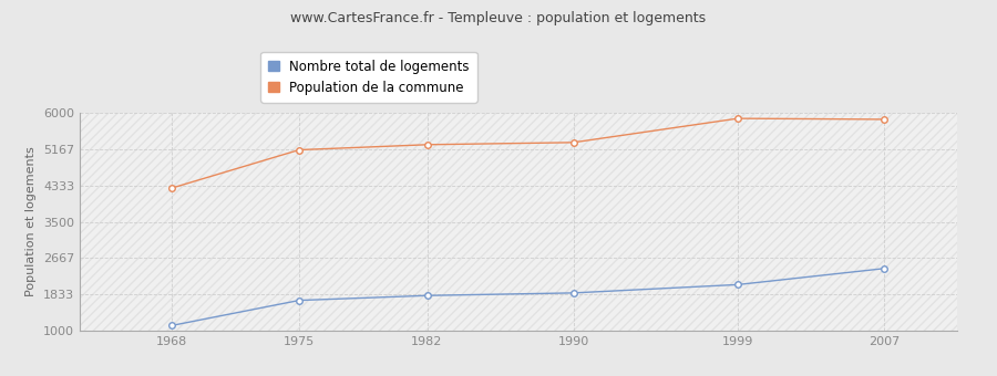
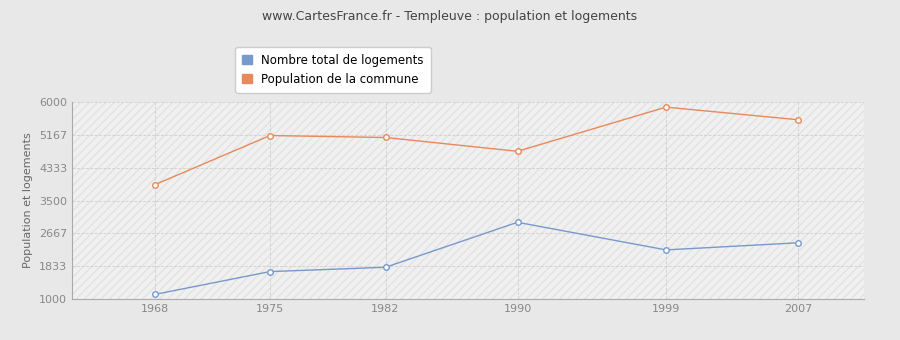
Population de la commune/1968: 4270 -> 3900
Population de la commune/1982: 5270 -> 5100
Nombre total de logements/1990: 1870 -> 2950
Population de la commune/1990: 5320 -> 4750
Nombre total de logements/1999: 2060 -> 2250
Population de la commune/2007: 5850 -> 5550
